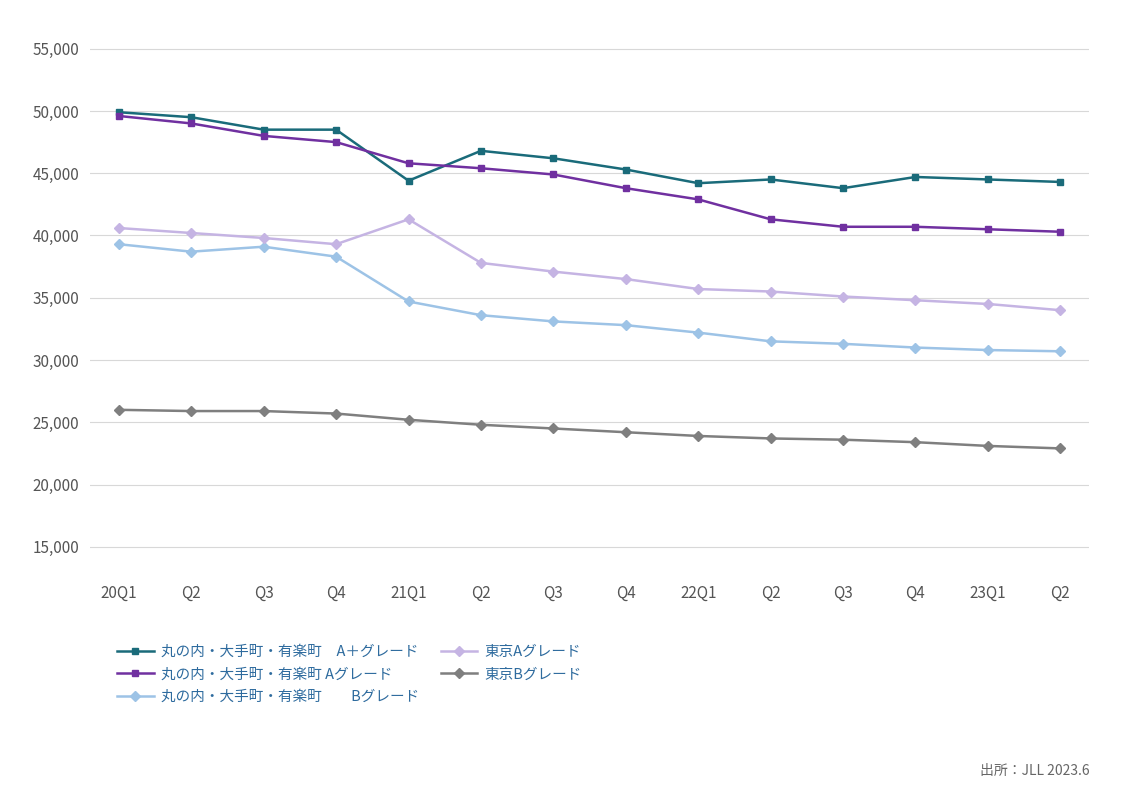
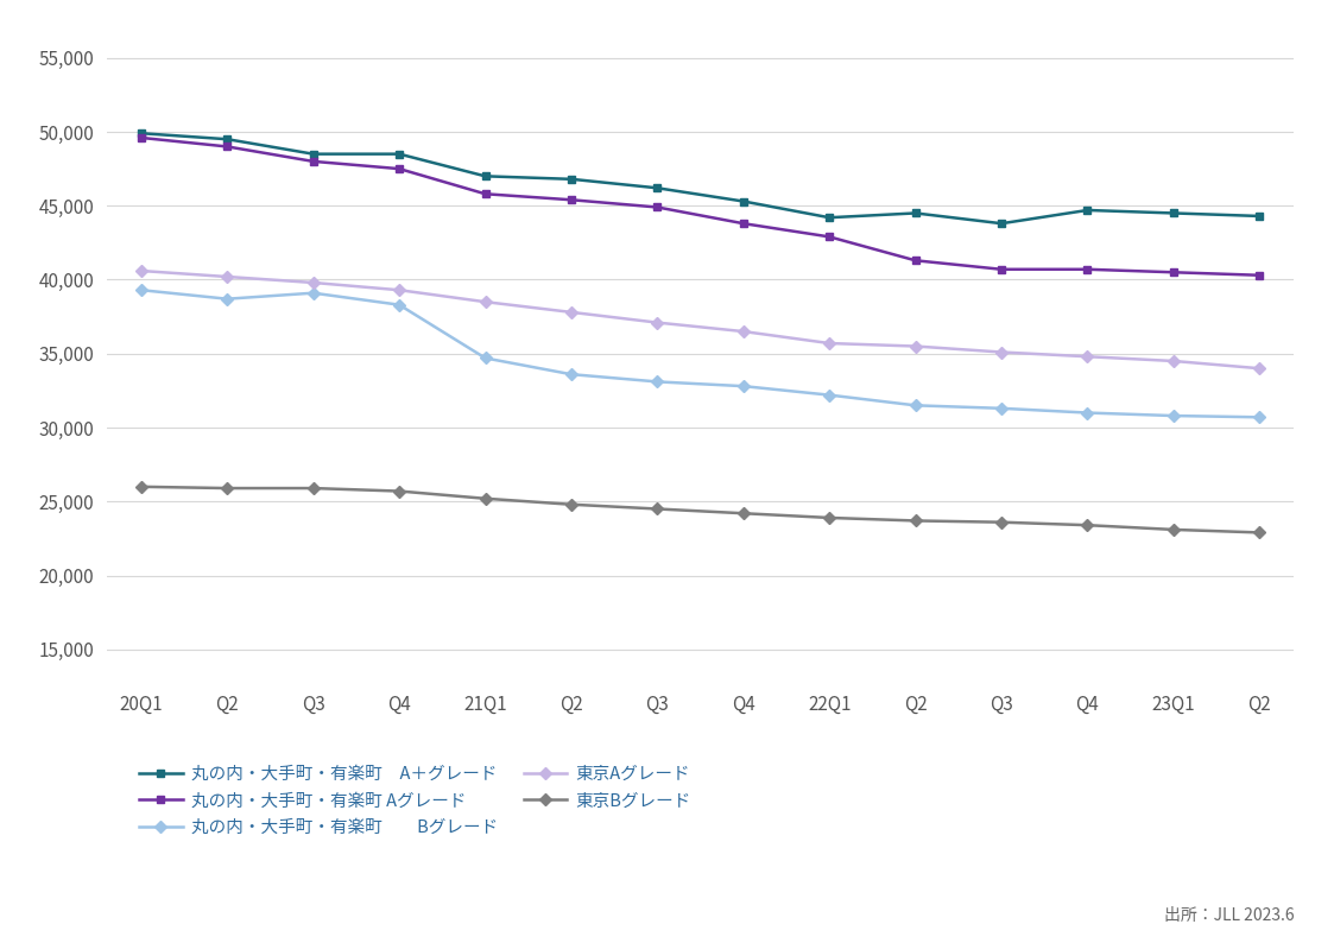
丸の内・大手町・有楽町 A＋グレード/21Q1: 44,400 -> 47,000
東京Aグレード/21Q1: 41,300 -> 38,500
